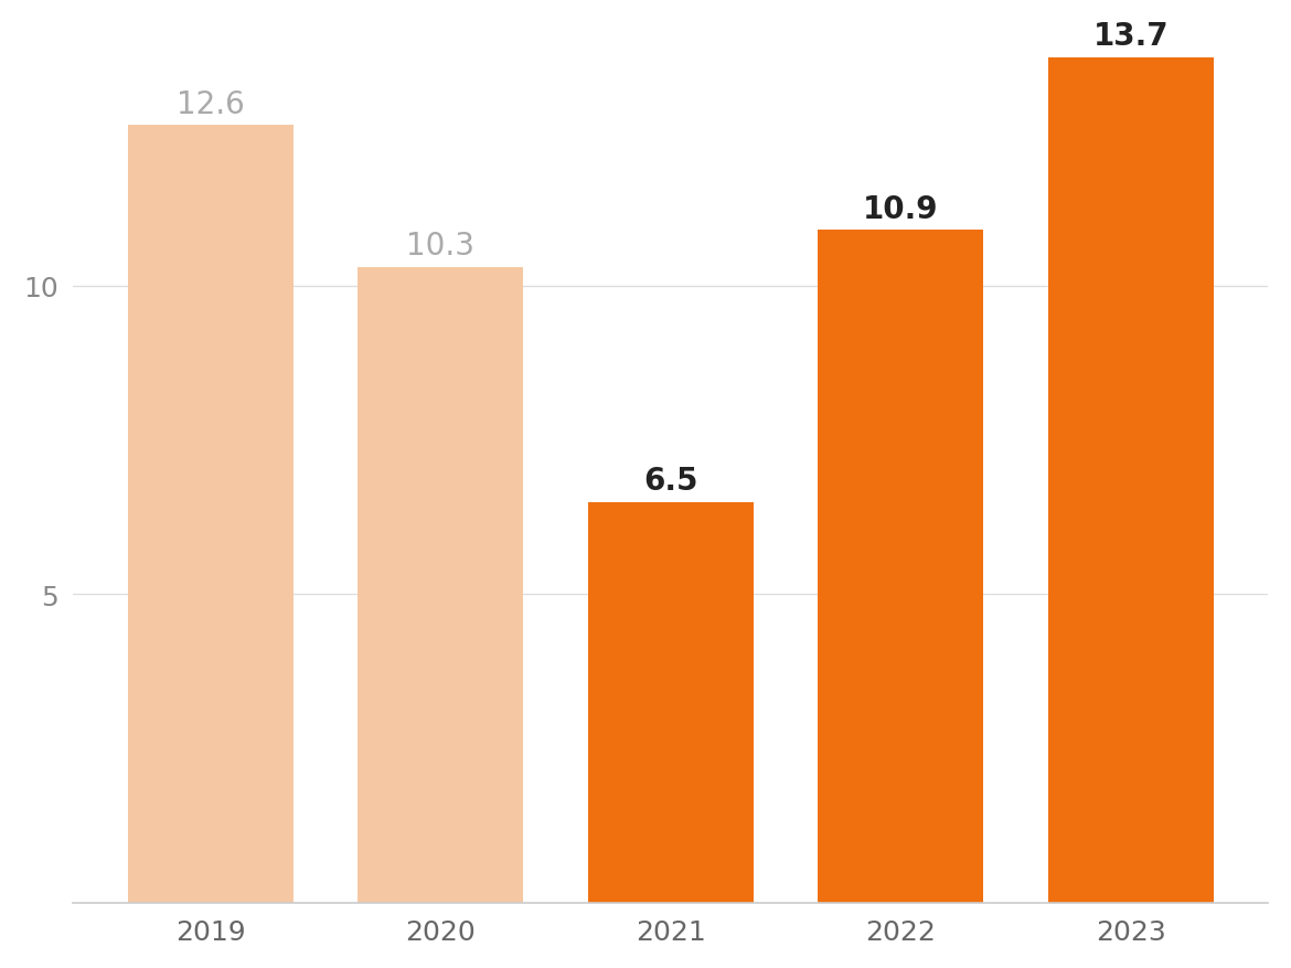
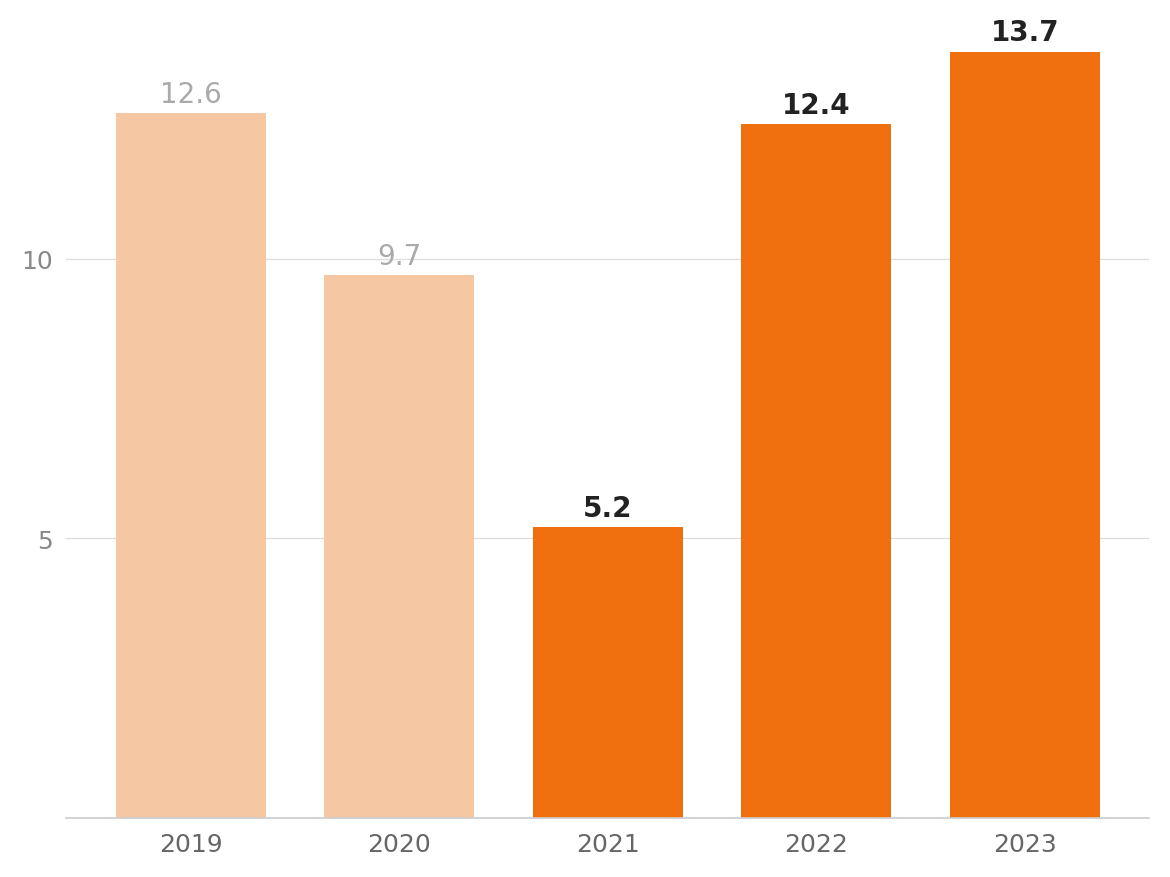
2020: 10.3 -> 9.7
2021: 6.5 -> 5.2
2022: 10.9 -> 12.4
